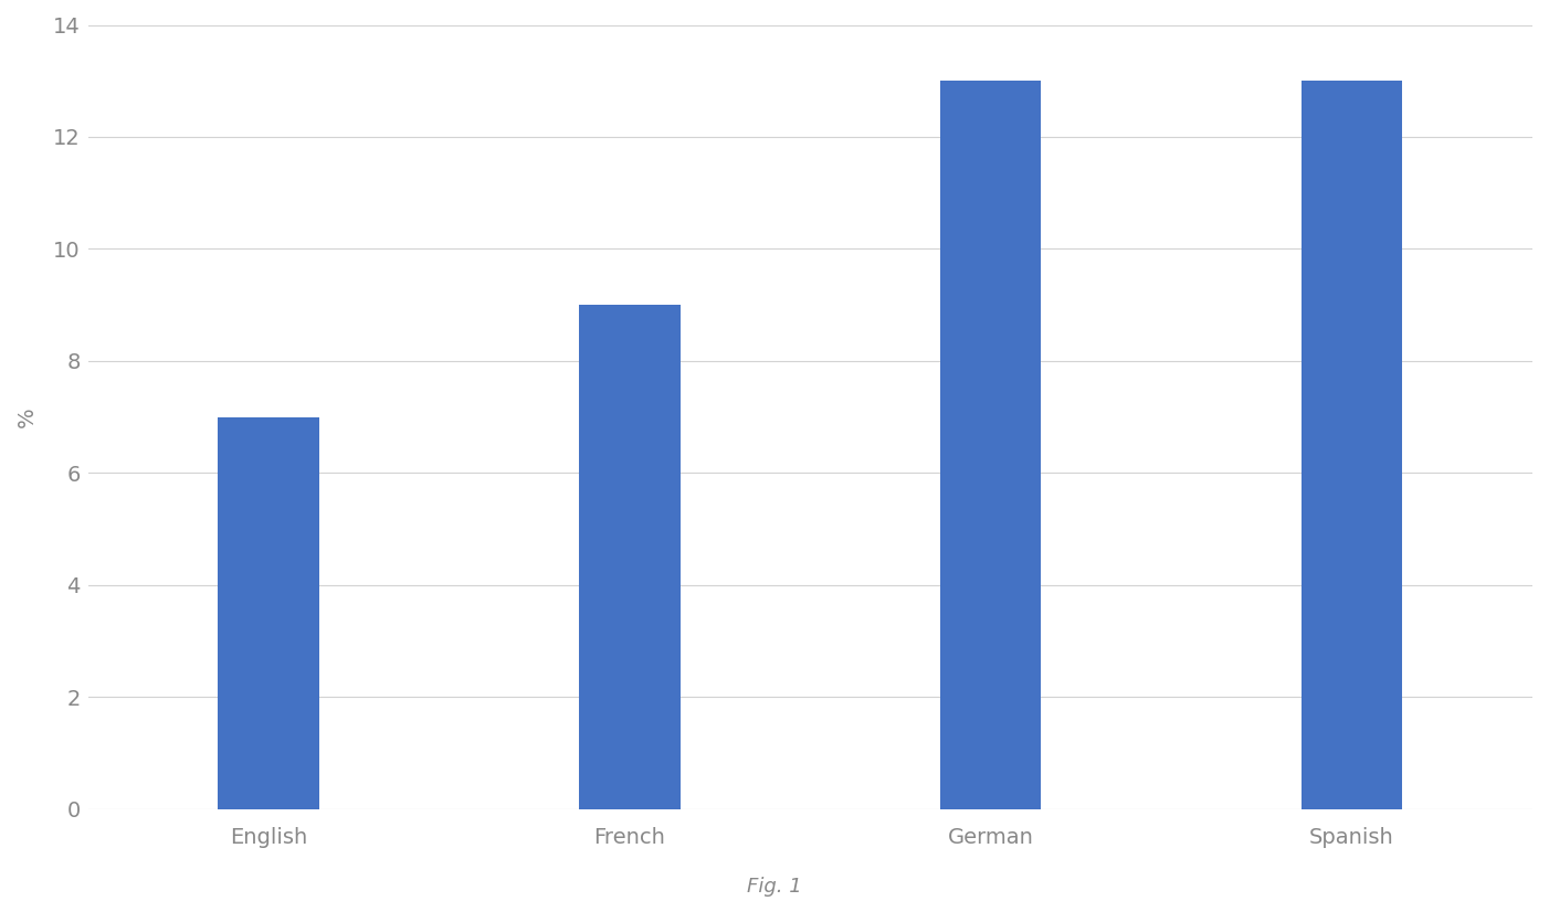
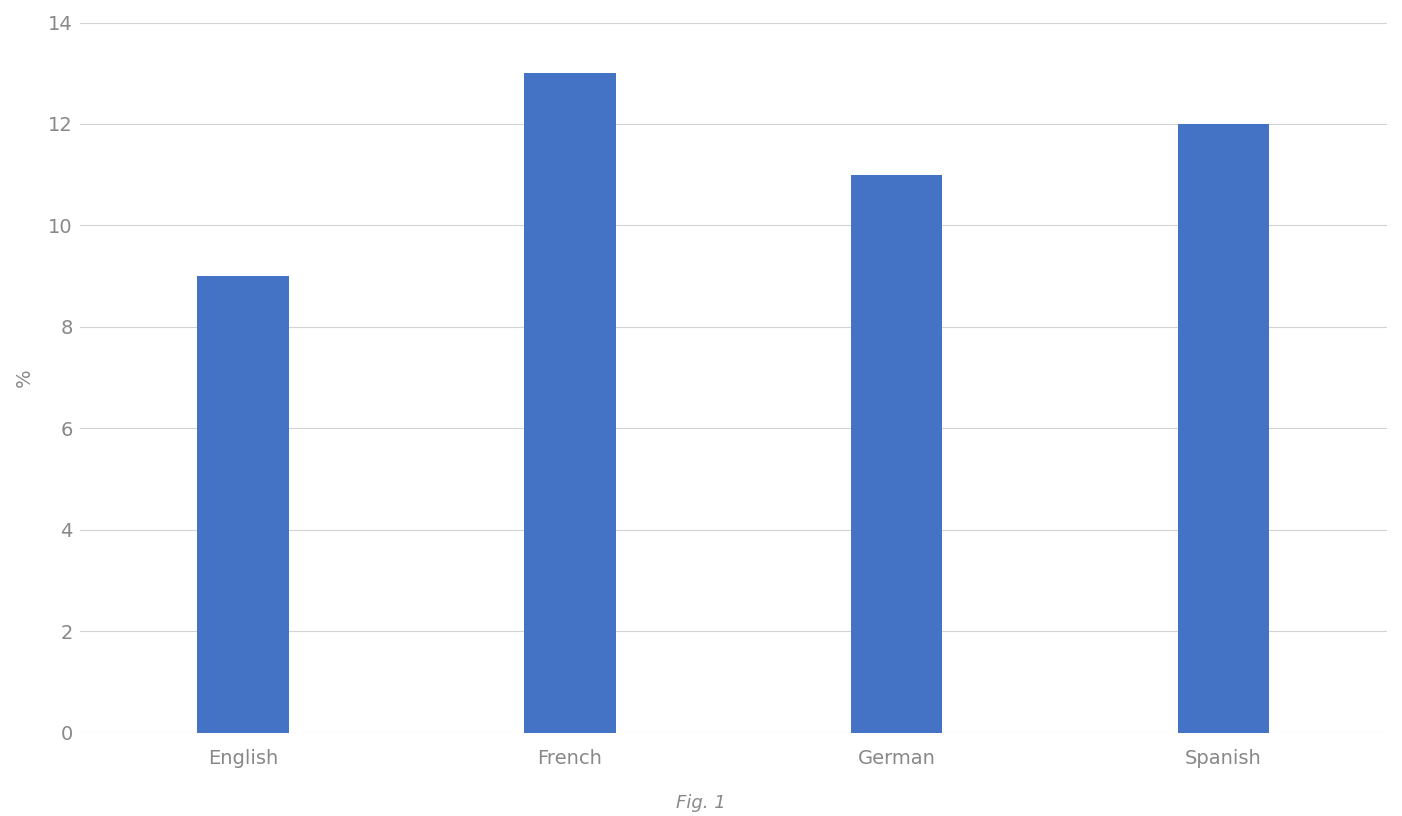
English: 7 -> 9
French: 9 -> 13
German: 13 -> 11
Spanish: 13 -> 12
